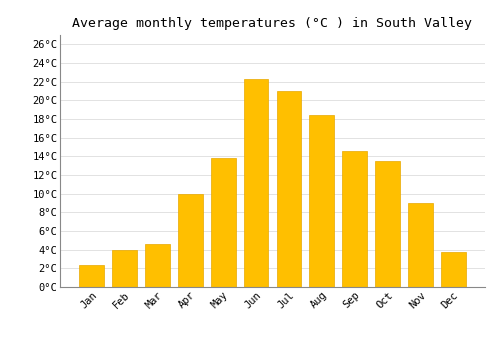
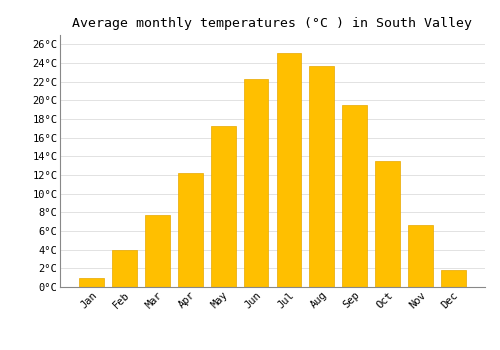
Jan: 2.4°C -> 1.0°C
Mar: 4.6°C -> 7.7°C
Apr: 10.0°C -> 12.2°C
May: 13.8°C -> 17.2°C
Jul: 21.0°C -> 25.1°C
Aug: 18.4°C -> 23.7°C
Sep: 14.6°C -> 19.5°C
Nov: 9.0°C -> 6.6°C
Dec: 3.8°C -> 1.8°C
